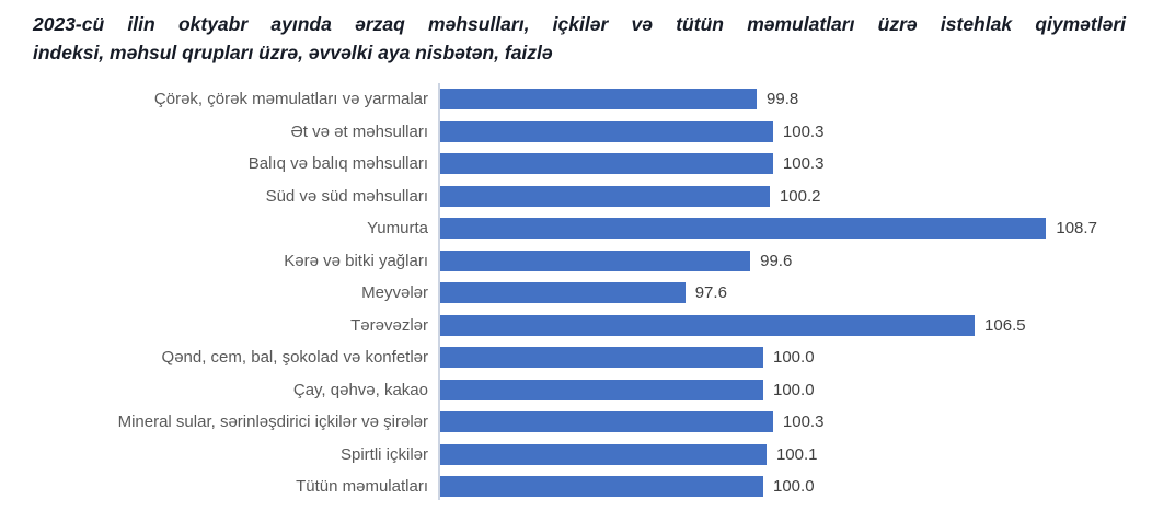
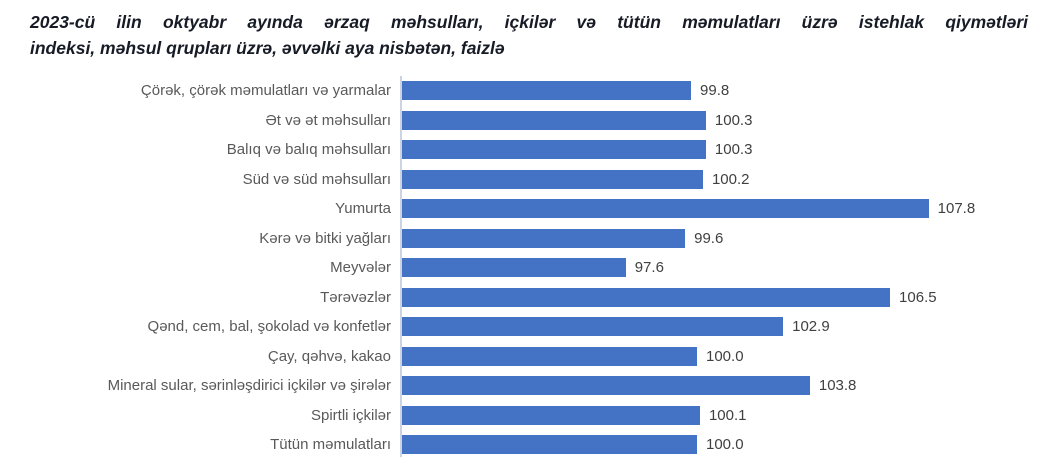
Yumurta: 108.7 -> 107.8
Qənd, cem, bal, şokolad və konfetlər: 100.0 -> 102.9
Mineral sular, sərinləşdirici içkilər və şirələr: 100.3 -> 103.8
